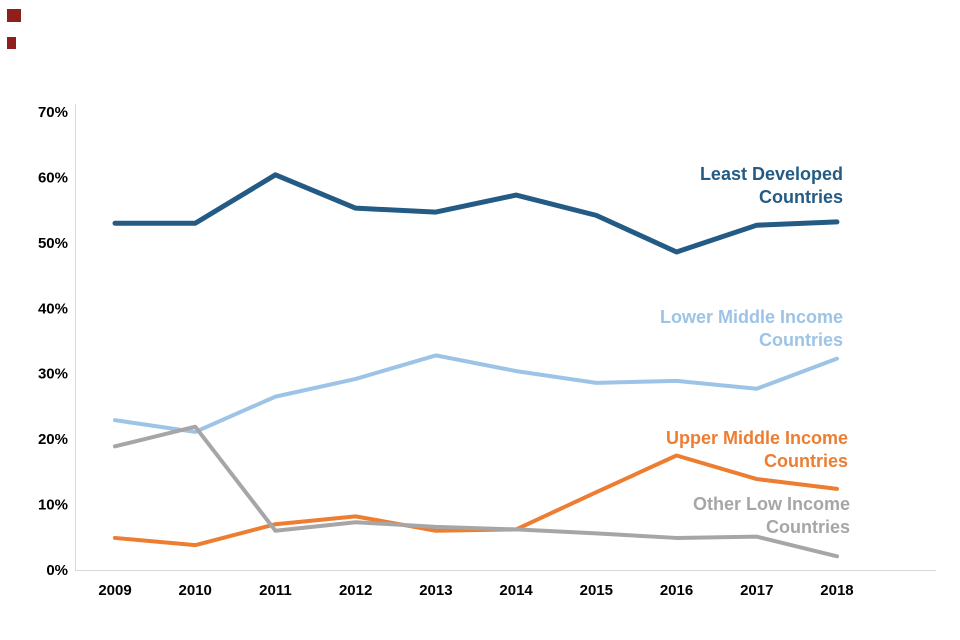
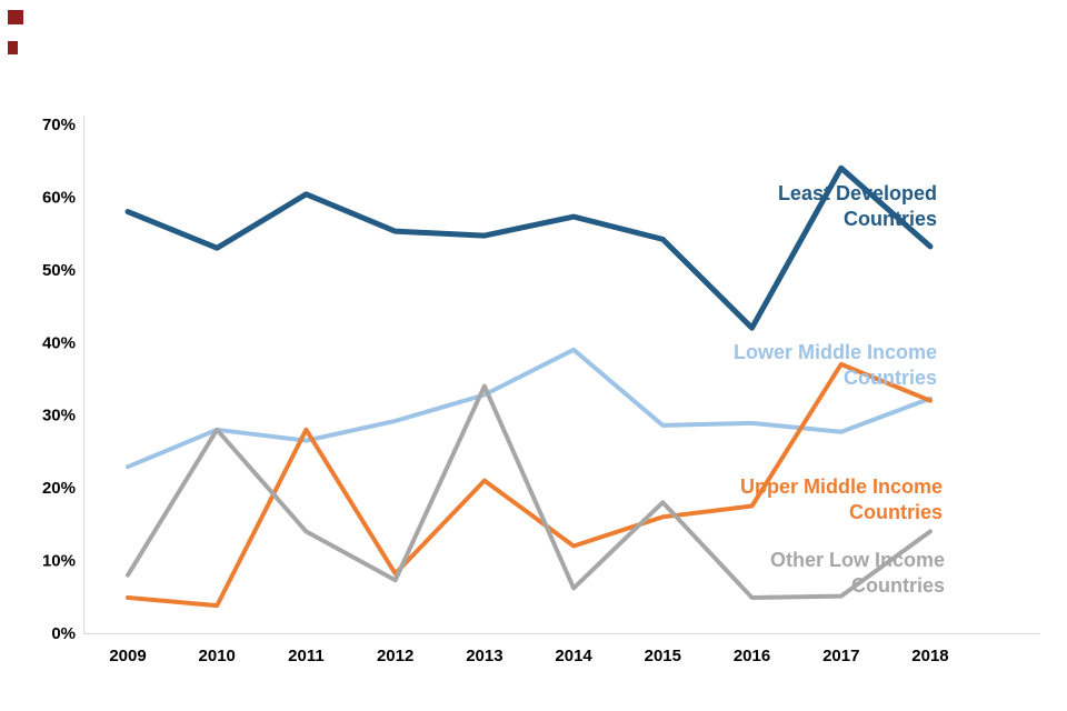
Least Developed Countries/2009: 53% -> 58%
Other Low Income Countries/2009: 19% -> 8%
Lower Middle Income Countries/2010: 21% -> 28%
Other Low Income Countries/2010: 22% -> 28%
Upper Middle Income Countries/2011: 7% -> 28%
Other Low Income Countries/2011: 6% -> 14%
Upper Middle Income Countries/2013: 6% -> 21%
Other Low Income Countries/2013: 7% -> 34%
Lower Middle Income Countries/2014: 30% -> 39%
Upper Middle Income Countries/2014: 6% -> 12%
Upper Middle Income Countries/2015: 12% -> 16%
Other Low Income Countries/2015: 6% -> 18%
Least Developed Countries/2016: 49% -> 42%
Least Developed Countries/2017: 53% -> 64%
Upper Middle Income Countries/2017: 14% -> 37%
Upper Middle Income Countries/2018: 12% -> 32%
Other Low Income Countries/2018: 2% -> 14%
